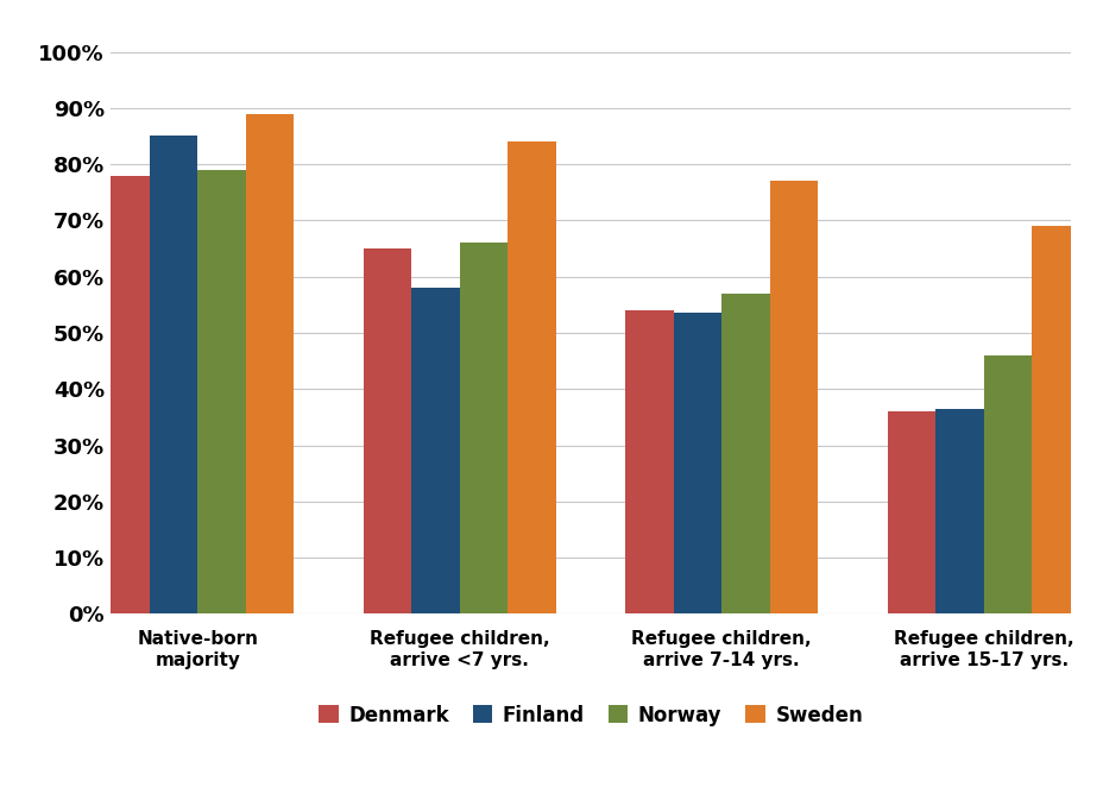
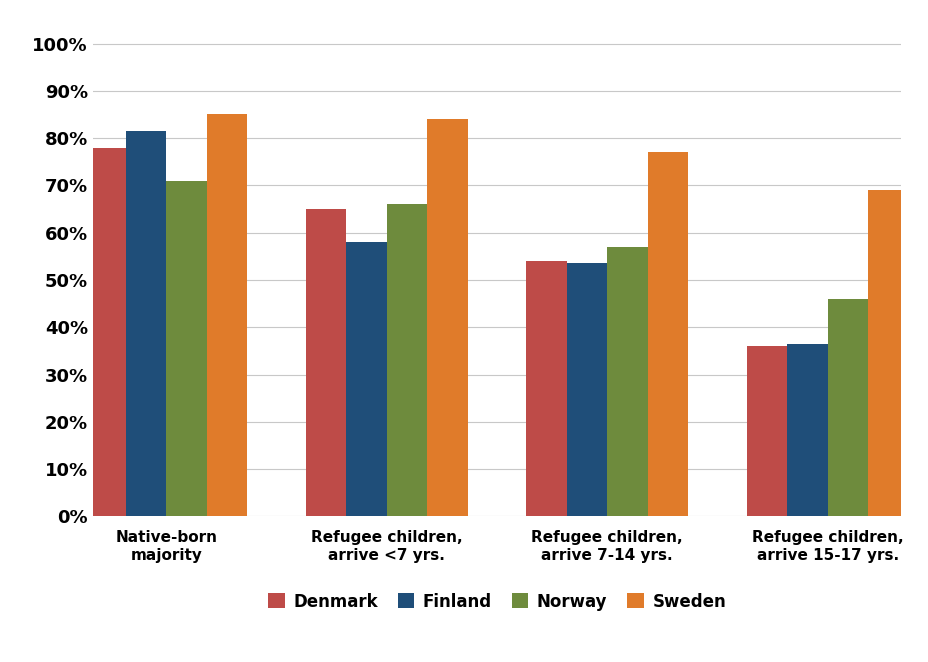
Finland/Native-born majority: 85.0% -> 81.5%
Norway/Native-born majority: 79% -> 71%
Sweden/Native-born majority: 89% -> 85%
